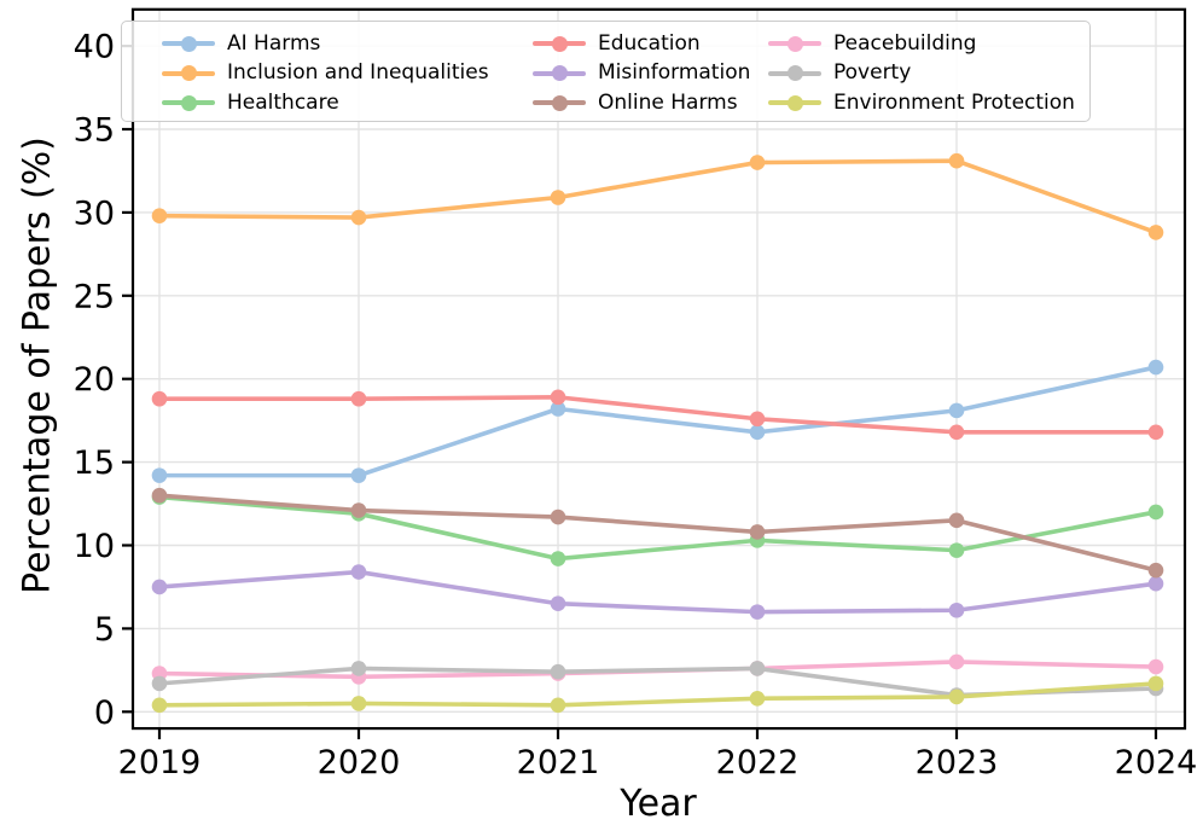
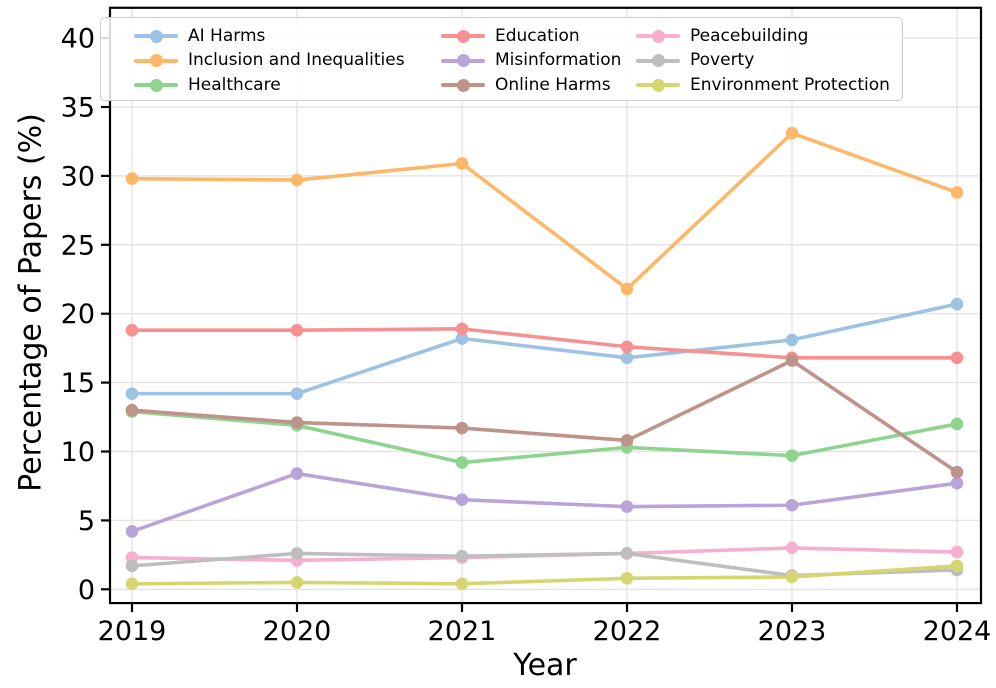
Misinformation/2019: 7.5 -> 4.2
Inclusion and Inequalities/2022: 33.0 -> 21.8
Online Harms/2023: 11.5 -> 16.6
